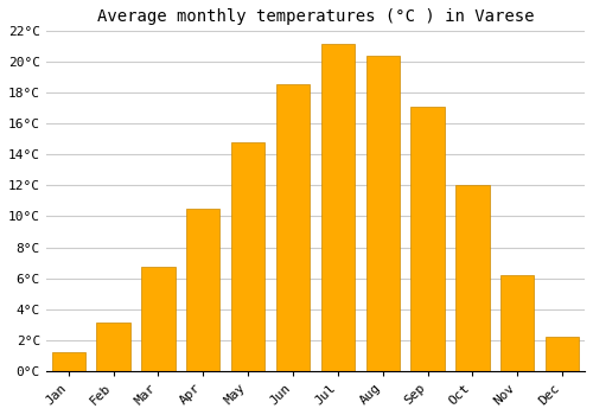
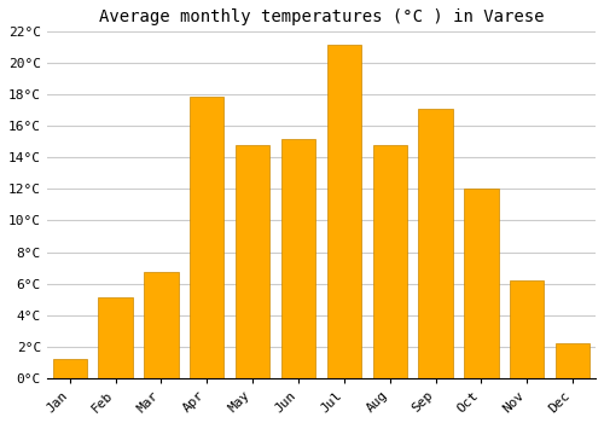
Feb: 3.1°C -> 5.1°C
Apr: 10.5°C -> 17.9°C
Jun: 18.6°C -> 15.2°C
Aug: 20.4°C -> 14.8°C
